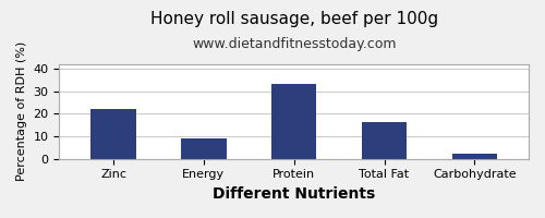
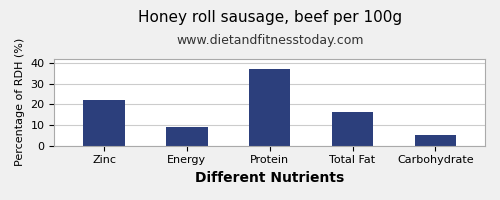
Protein: 33.5 -> 37.0
Carbohydrate: 2.3 -> 5.0
